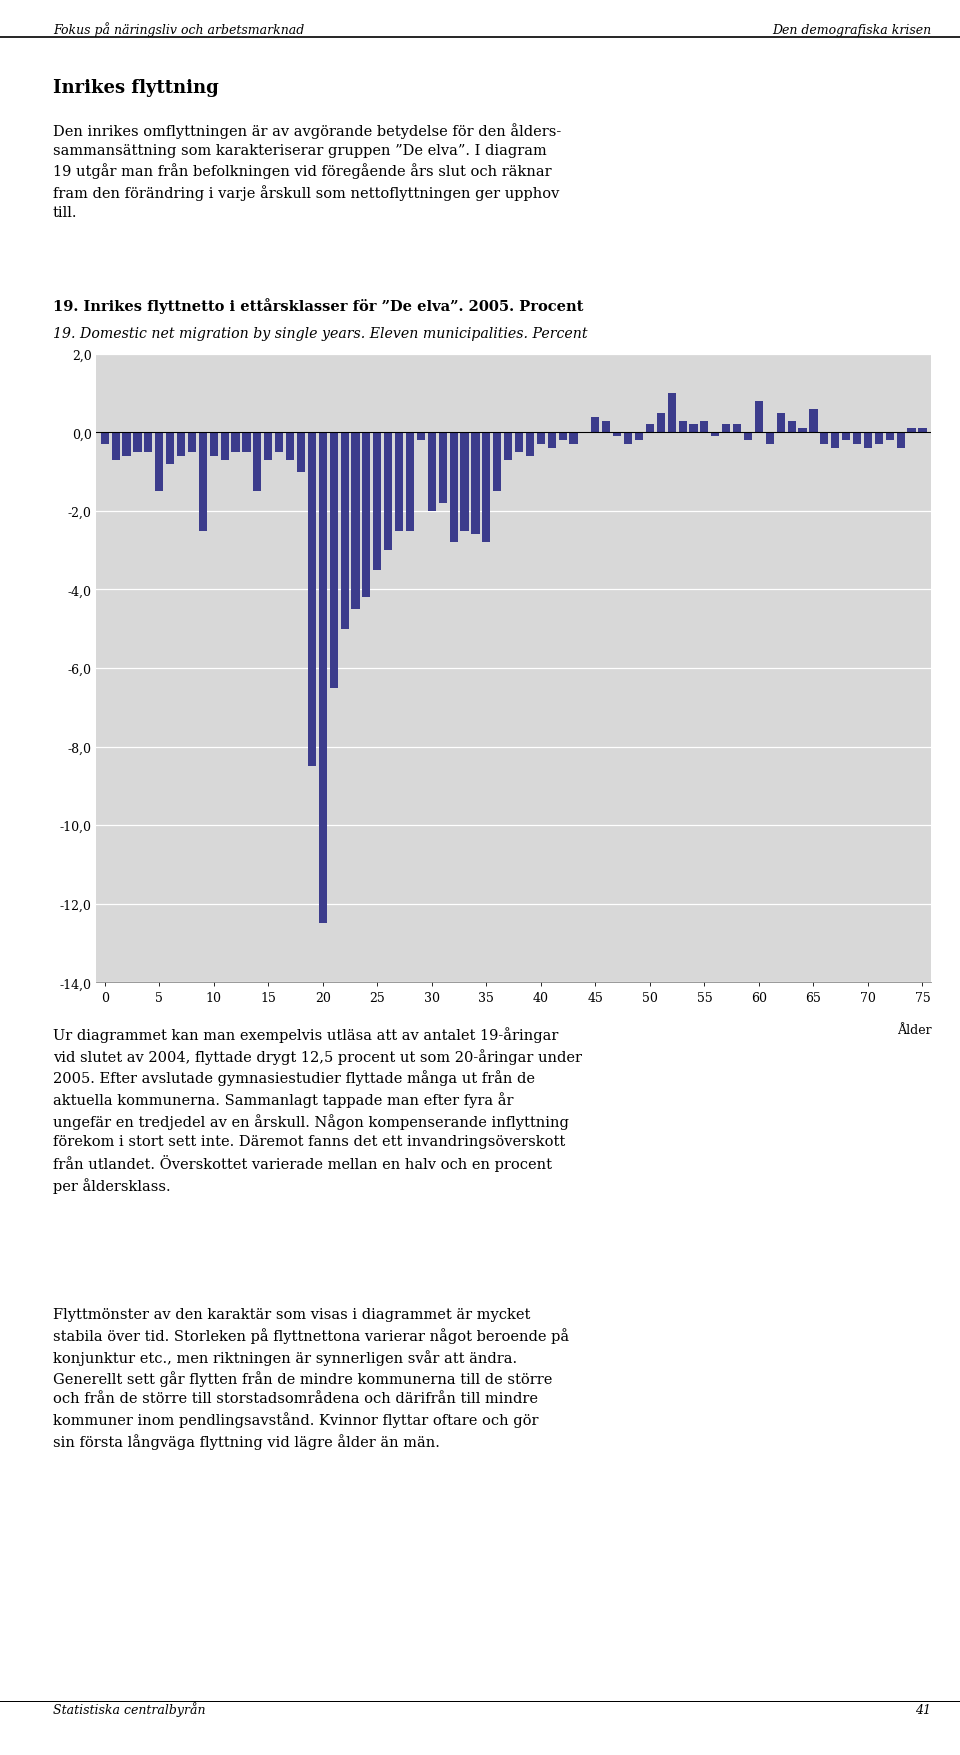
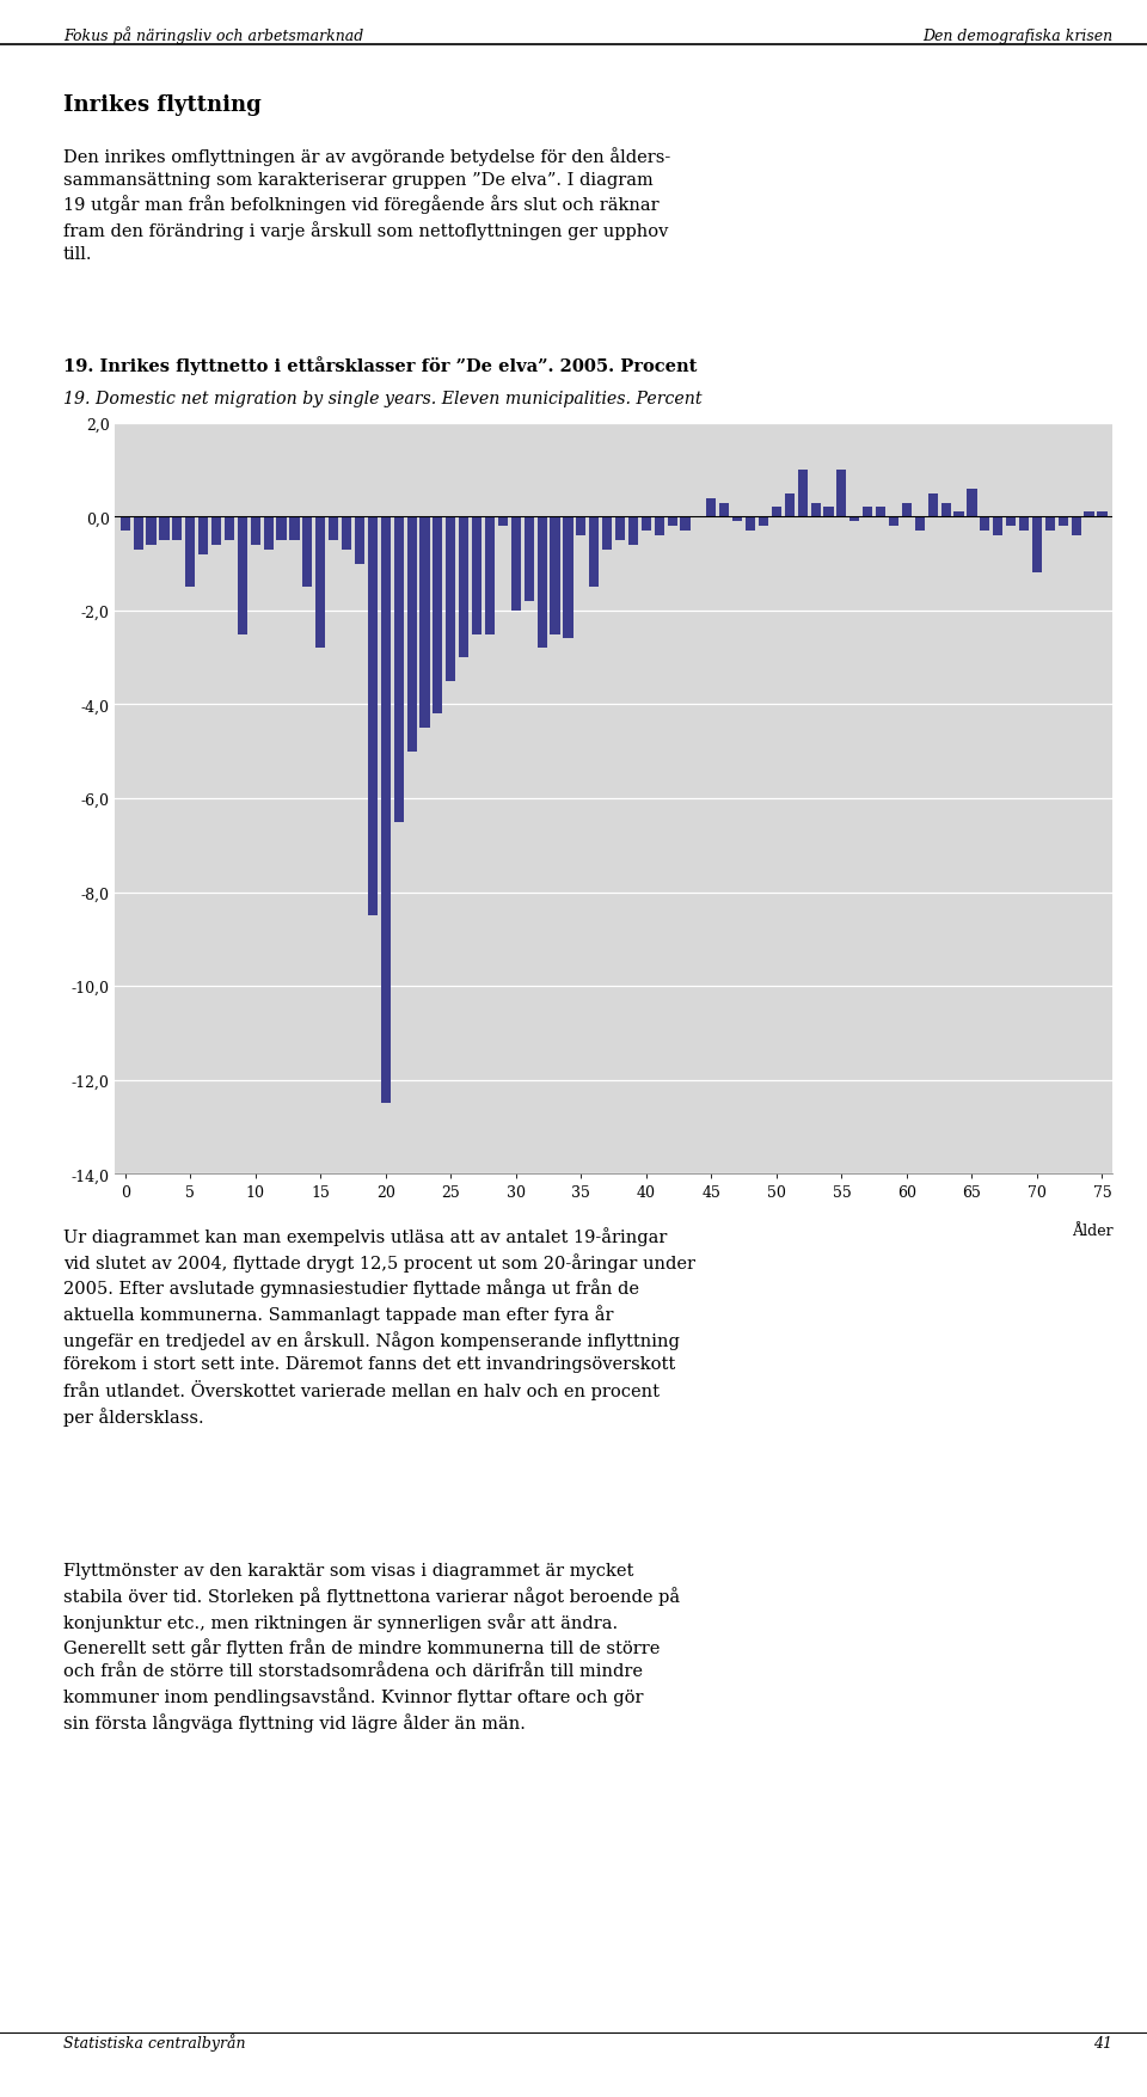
15: -0,7 -> -2,8
35: -2,8 -> -0,4
55: 0,3 -> 1,0
60: 0,8 -> 0,3
70: -0,4 -> -1,2
